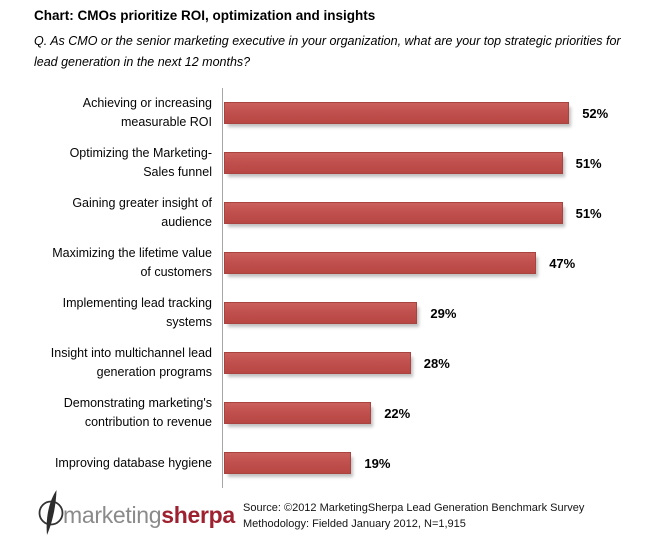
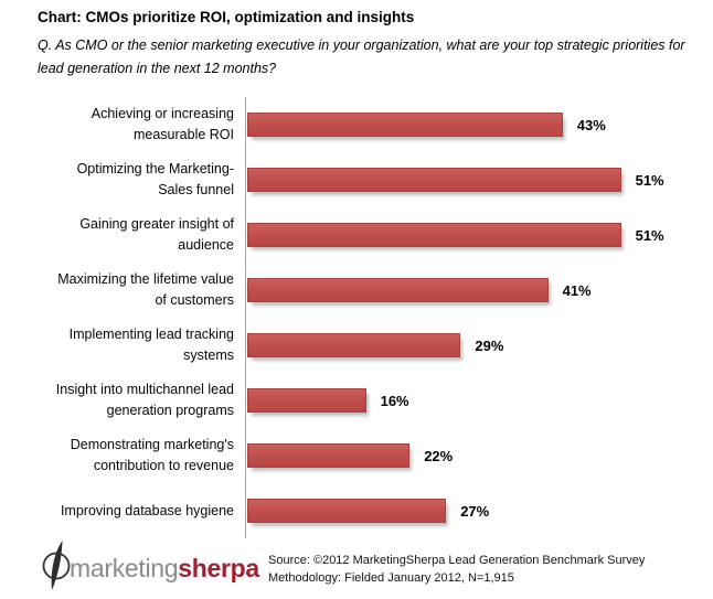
Achieving or increasing measurable ROI: 52% -> 43%
Maximizing the lifetime value of customers: 47% -> 41%
Insight into multichannel lead generation programs: 28% -> 16%
Improving database hygiene: 19% -> 27%
